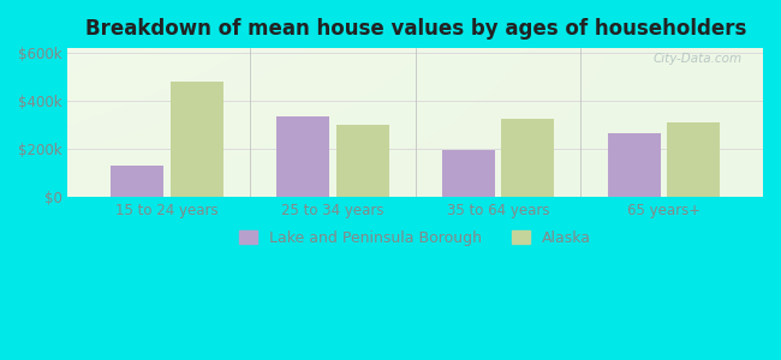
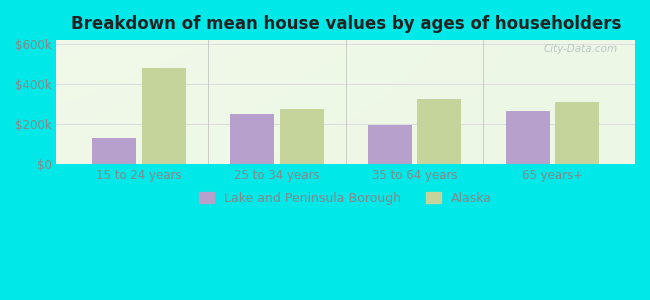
Lake and Peninsula Borough/25 to 34 years: $335k -> $250k
Alaska/25 to 34 years: $300k -> $275k
